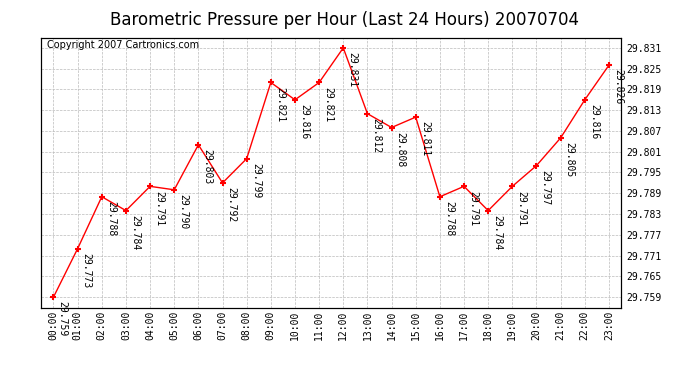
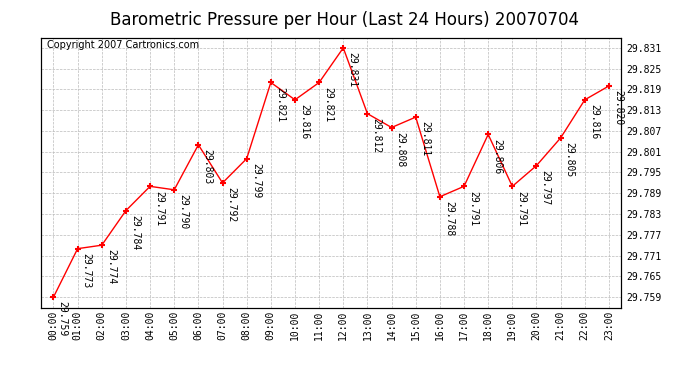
02:00: 29.788 -> 29.774
18:00: 29.784 -> 29.806
23:00: 29.826 -> 29.820
